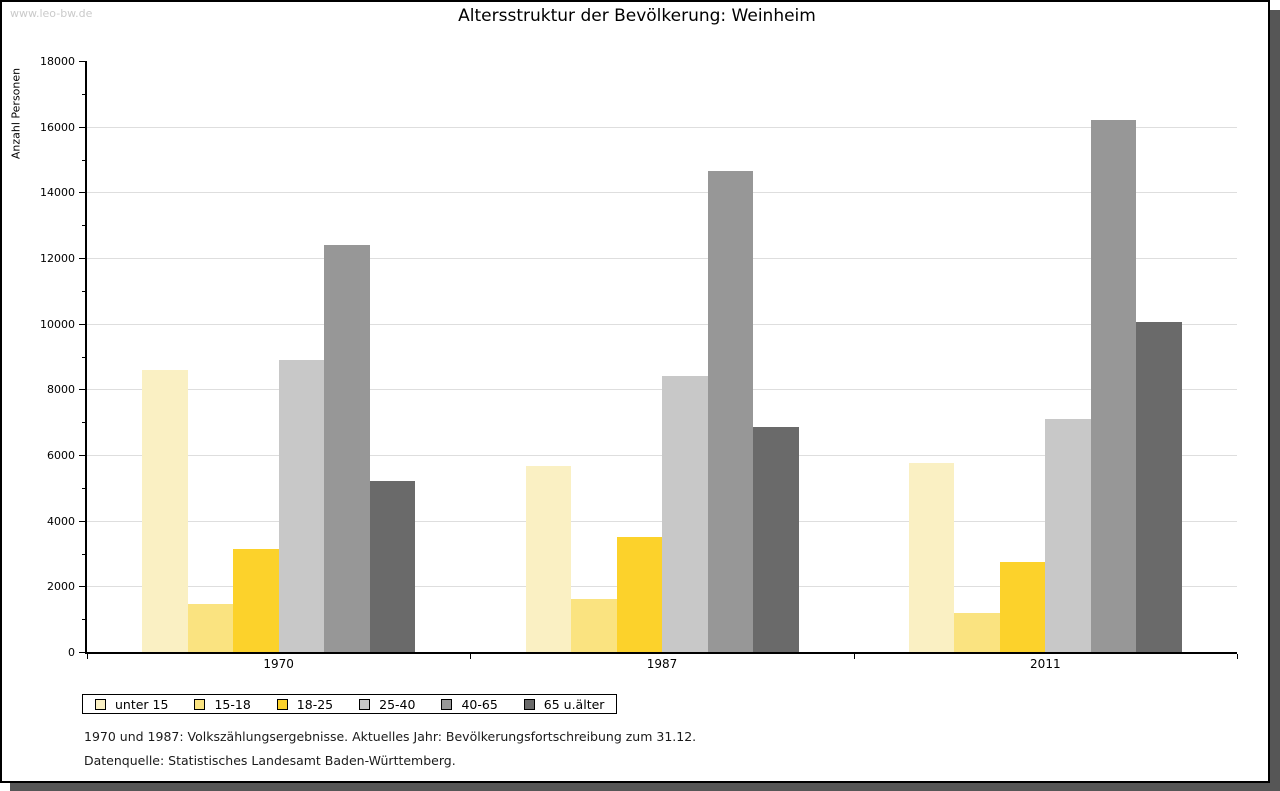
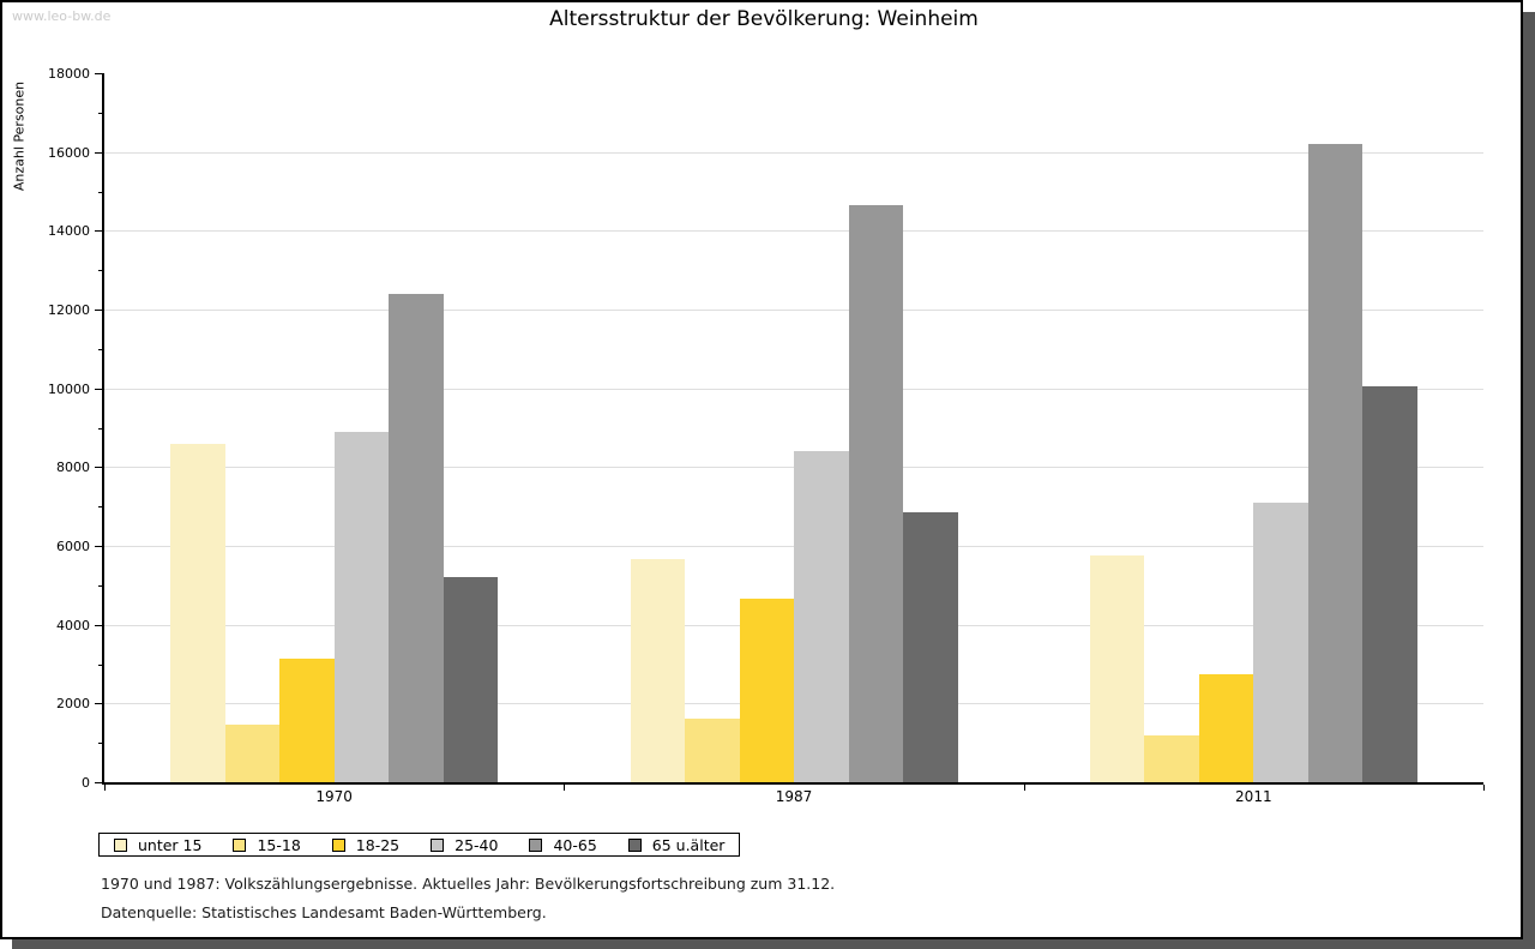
18-25/1987: 3500 -> 4600
